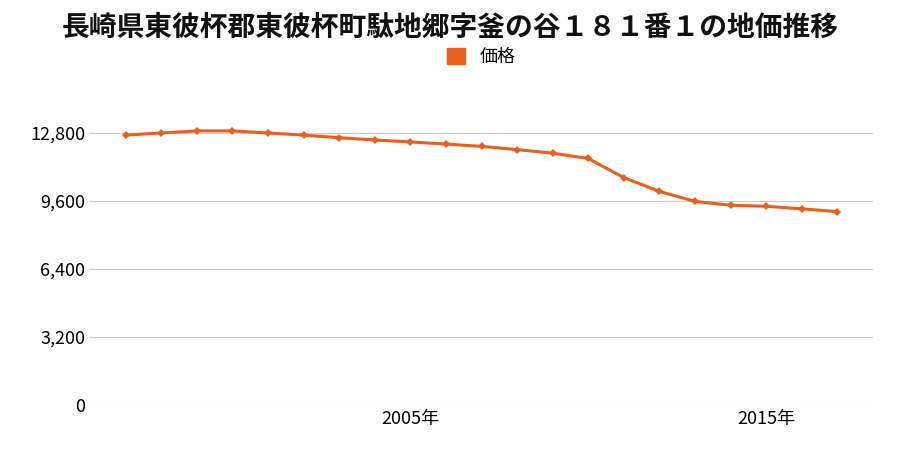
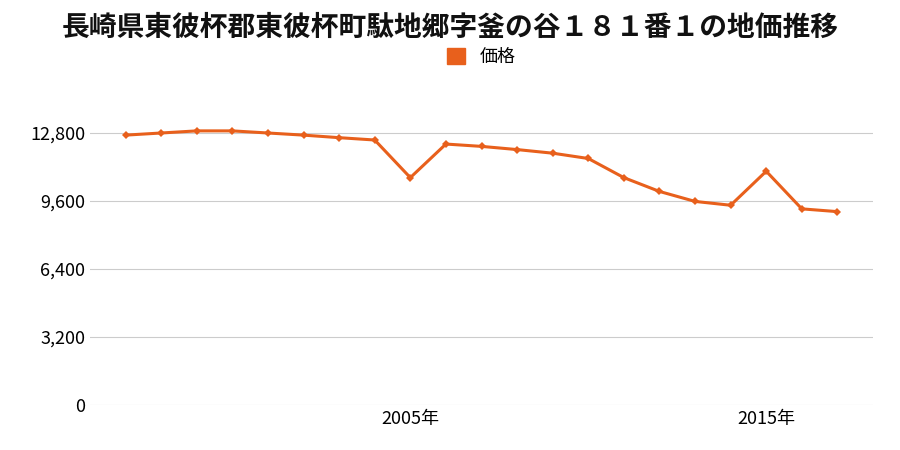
2005年: 12,380 -> 10,700
2015年: 9,350 -> 11,000
